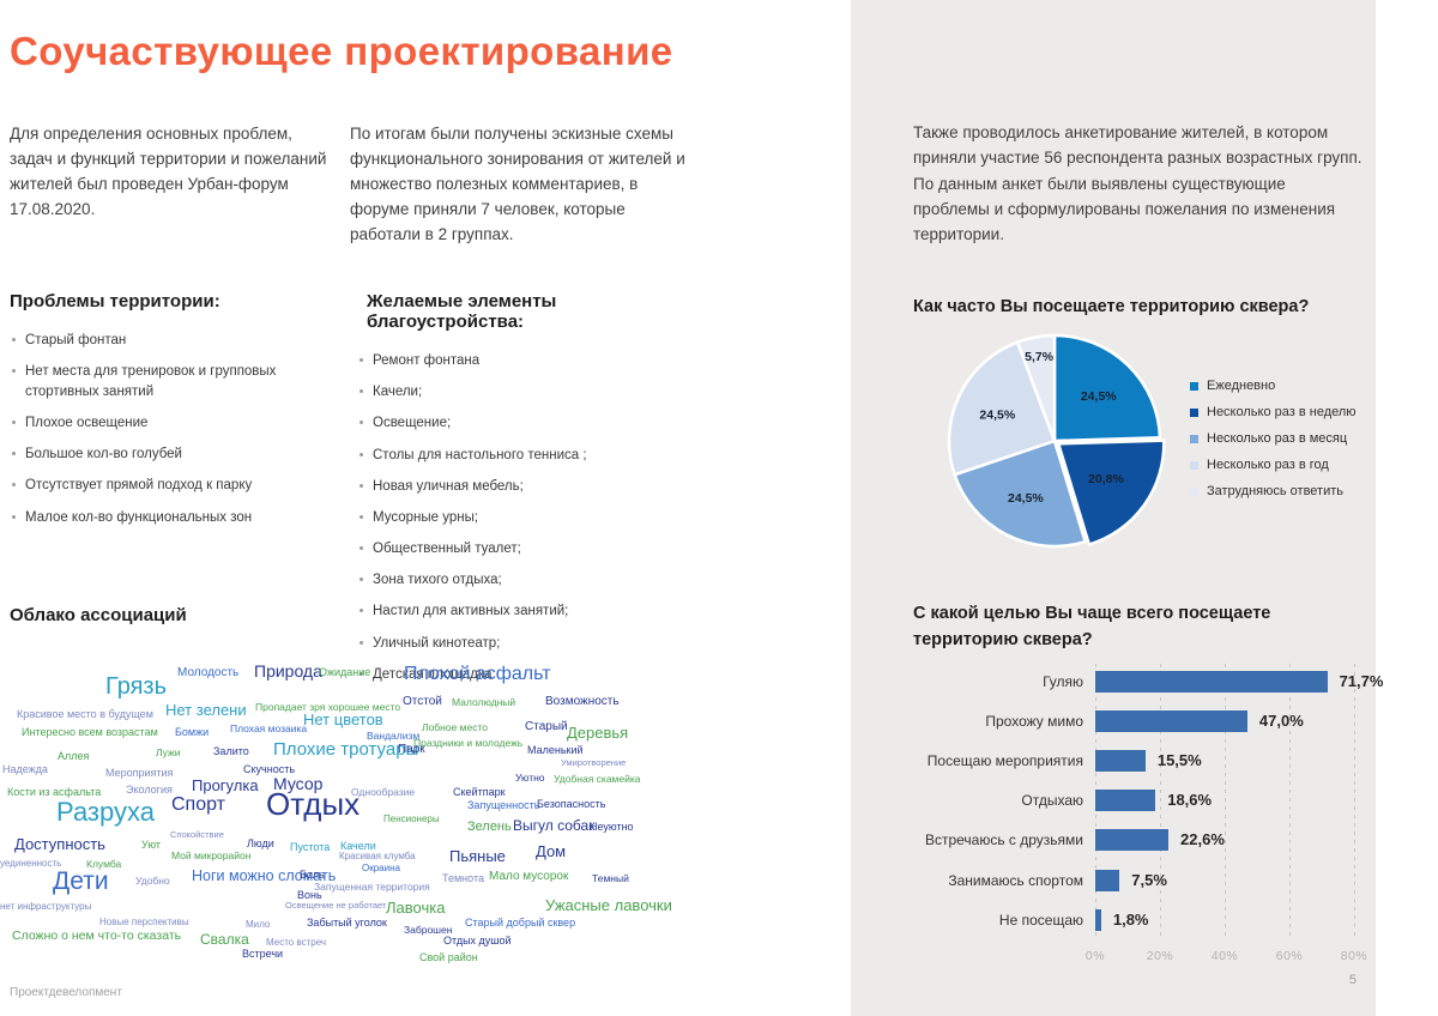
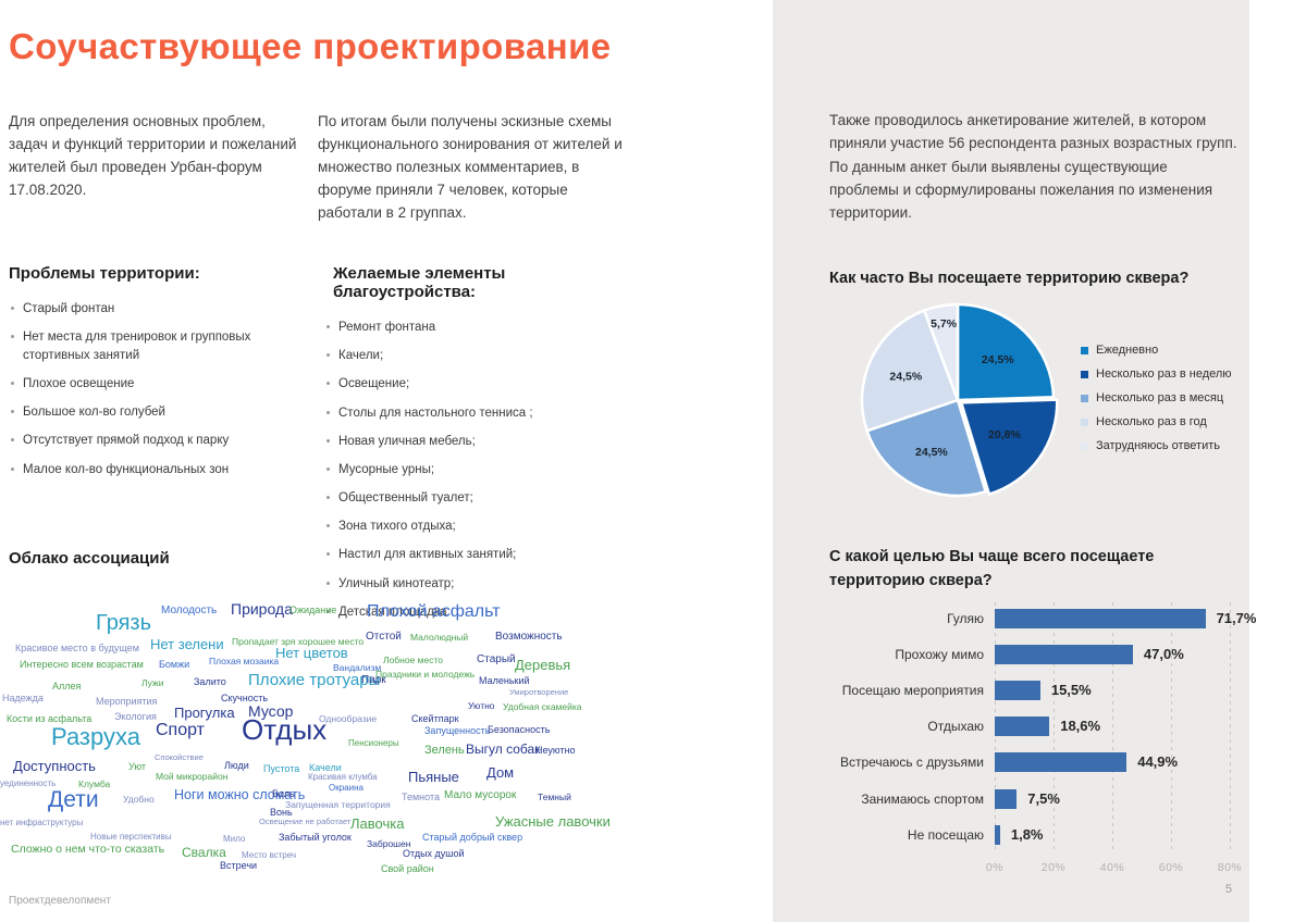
С какой целью Вы чаще всего посещаете территорию сквера?/Встречаюсь с друзьями: 22,6% -> 44,9%
